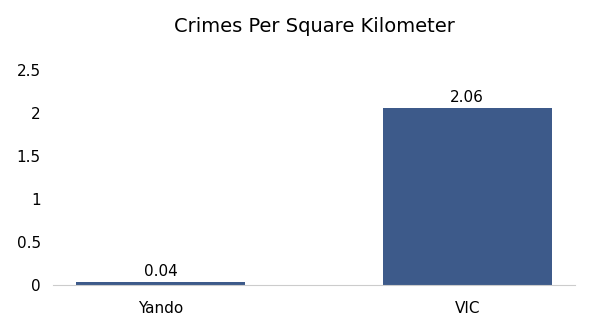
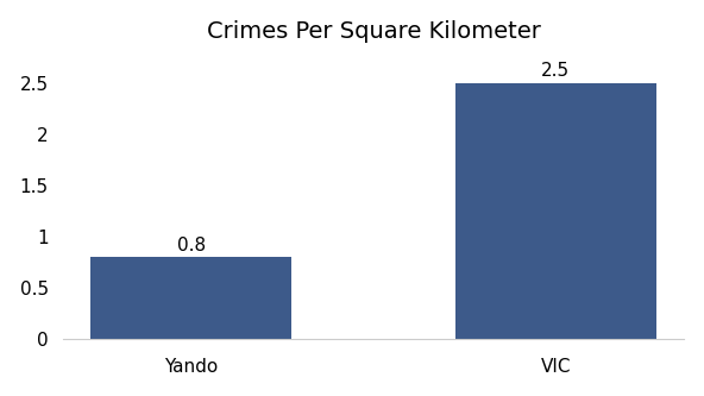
Yando: 0.04 -> 0.8
VIC: 2.06 -> 2.5
